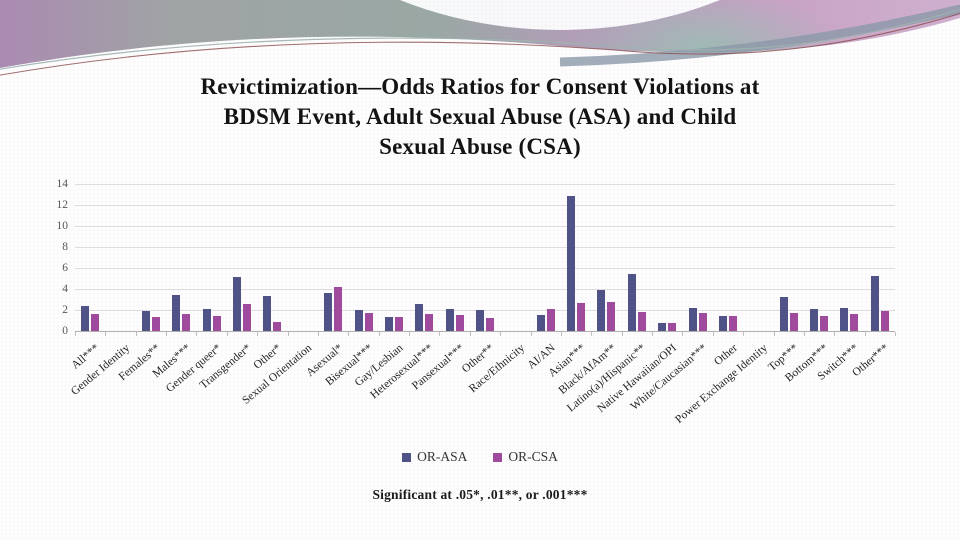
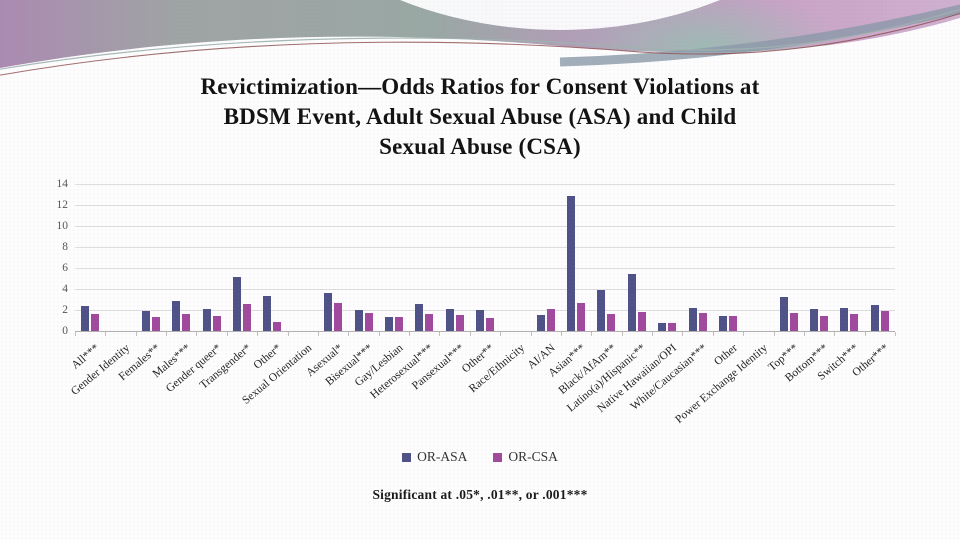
OR-ASA/Males***: 3.4 -> 2.9
OR-CSA/Asexual*: 4.2 -> 2.7
OR-CSA/Black/AfAm**: 2.8 -> 1.6
OR-ASA/Other***: 5.2 -> 2.5
